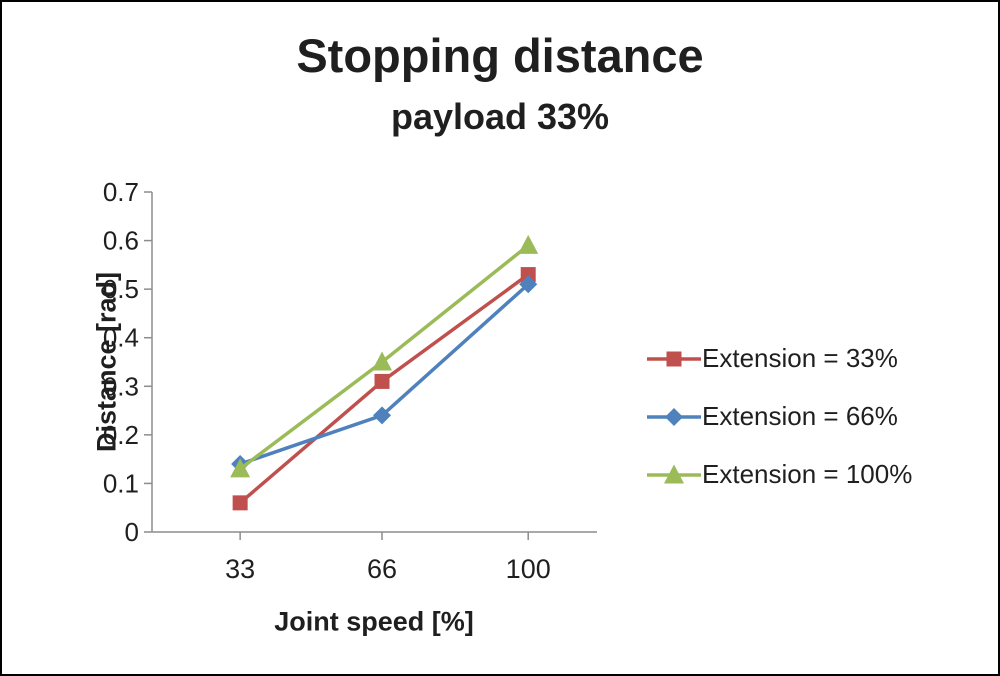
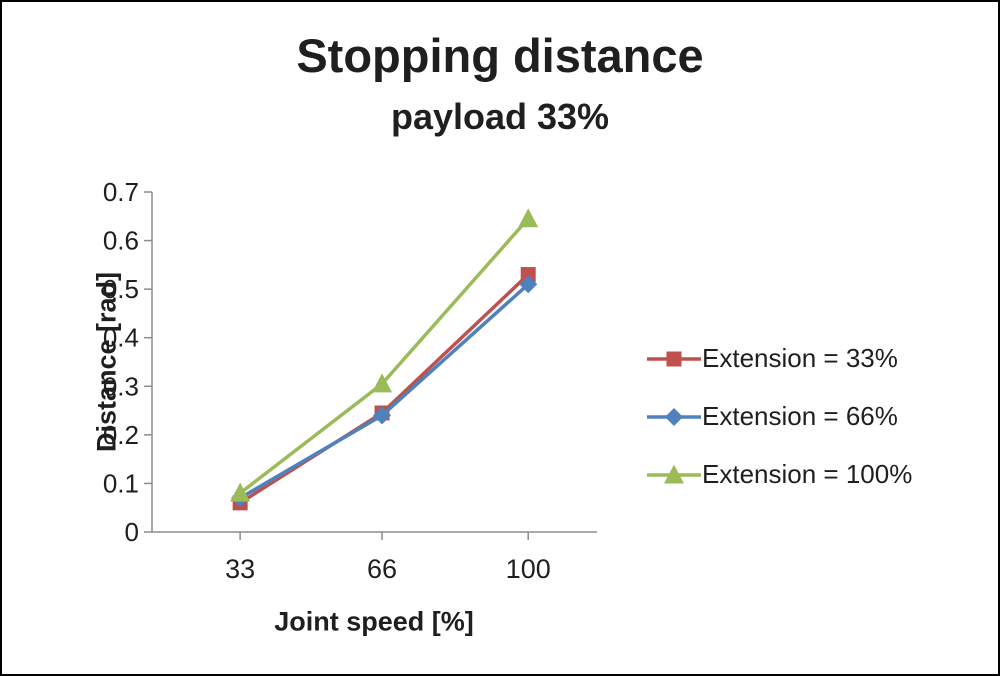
Extension = 66%/33: 0.14 -> 0.07
Extension = 100%/33: 0.13 -> 0.08
Extension = 33%/66: 0.31 -> 0.24
Extension = 100%/66: 0.35 -> 0.30
Extension = 100%/100: 0.59 -> 0.65
